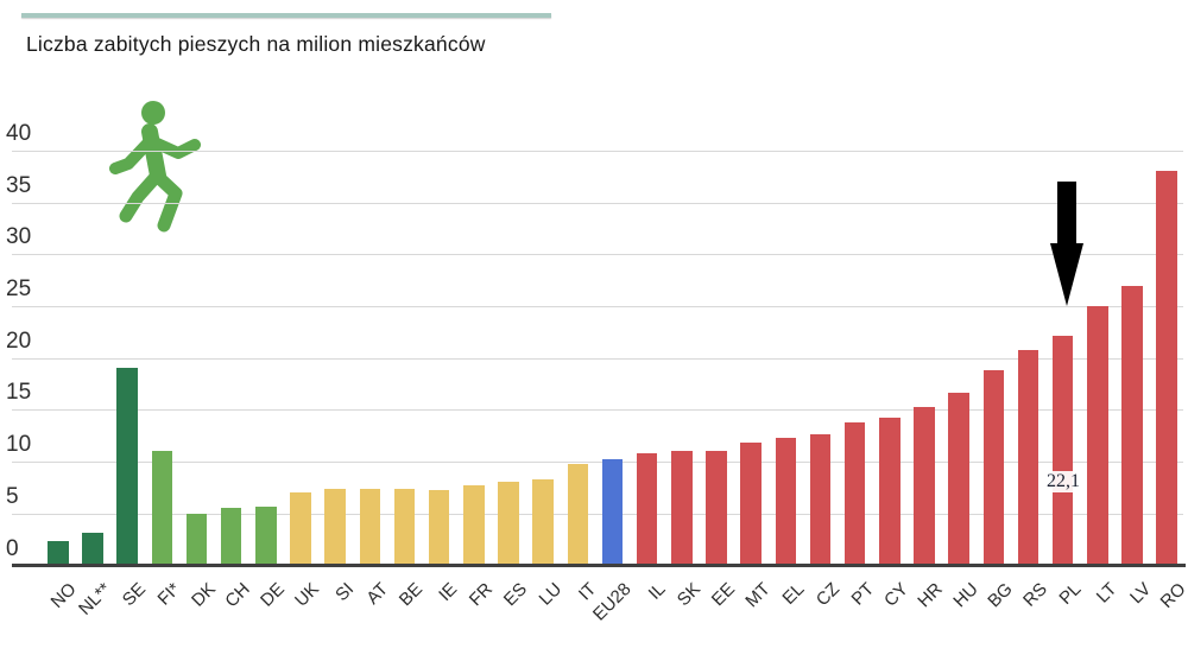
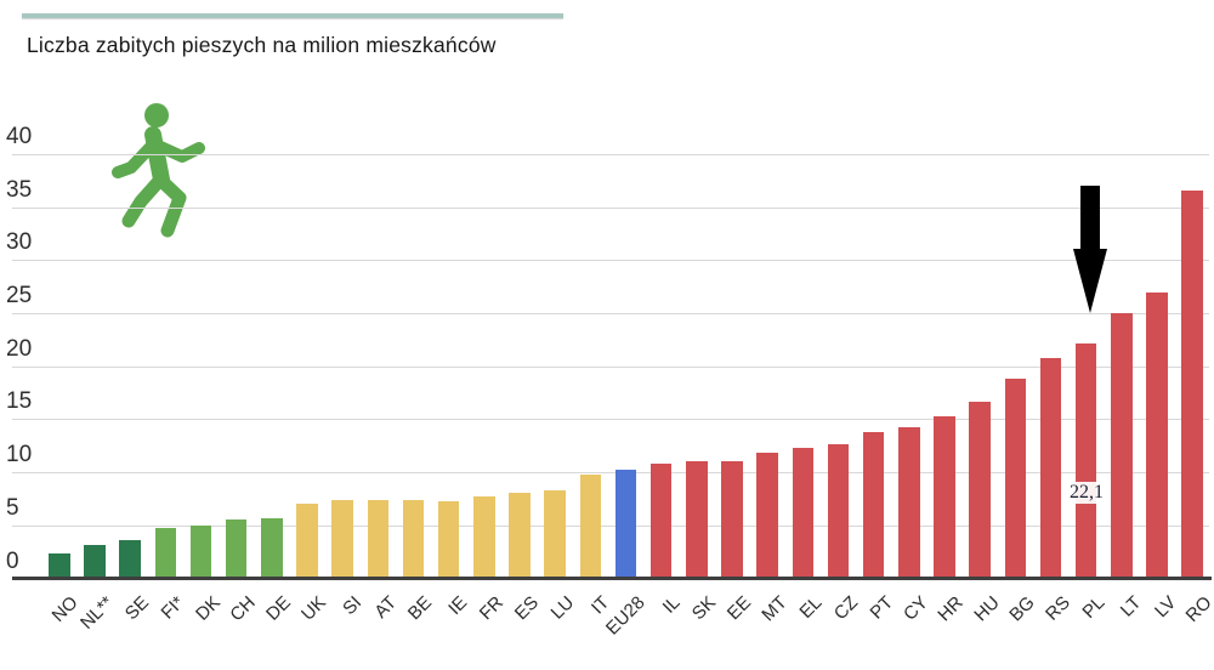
SE: 19 -> 4
FI*: 11 -> 5
RO: 38 -> 37
